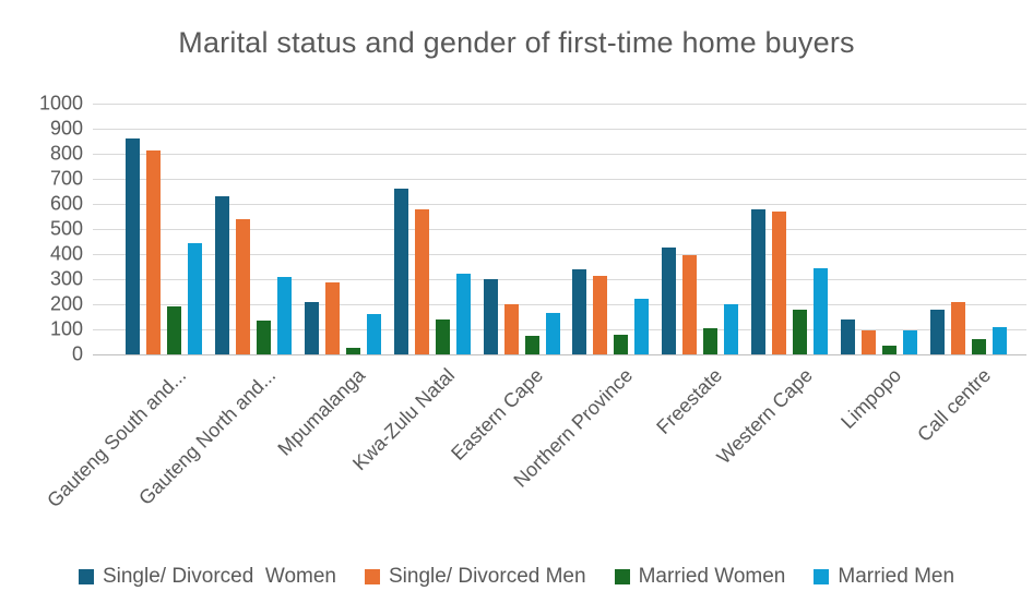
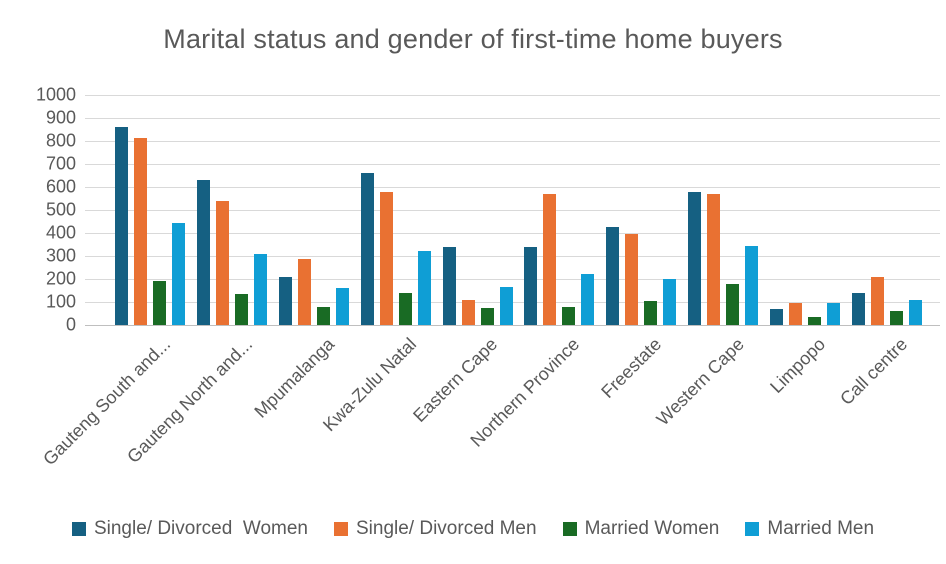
Married Women/Mpumalanga: 20 -> 80
Single/ Divorced Women/Eastern Cape: 300 -> 340
Single/ Divorced Men/Eastern Cape: 200 -> 110
Single/ Divorced Men/Northern Province: 320 -> 570
Single/ Divorced Women/Limpopo: 140 -> 70
Single/ Divorced Women/Call centre: 180 -> 140
